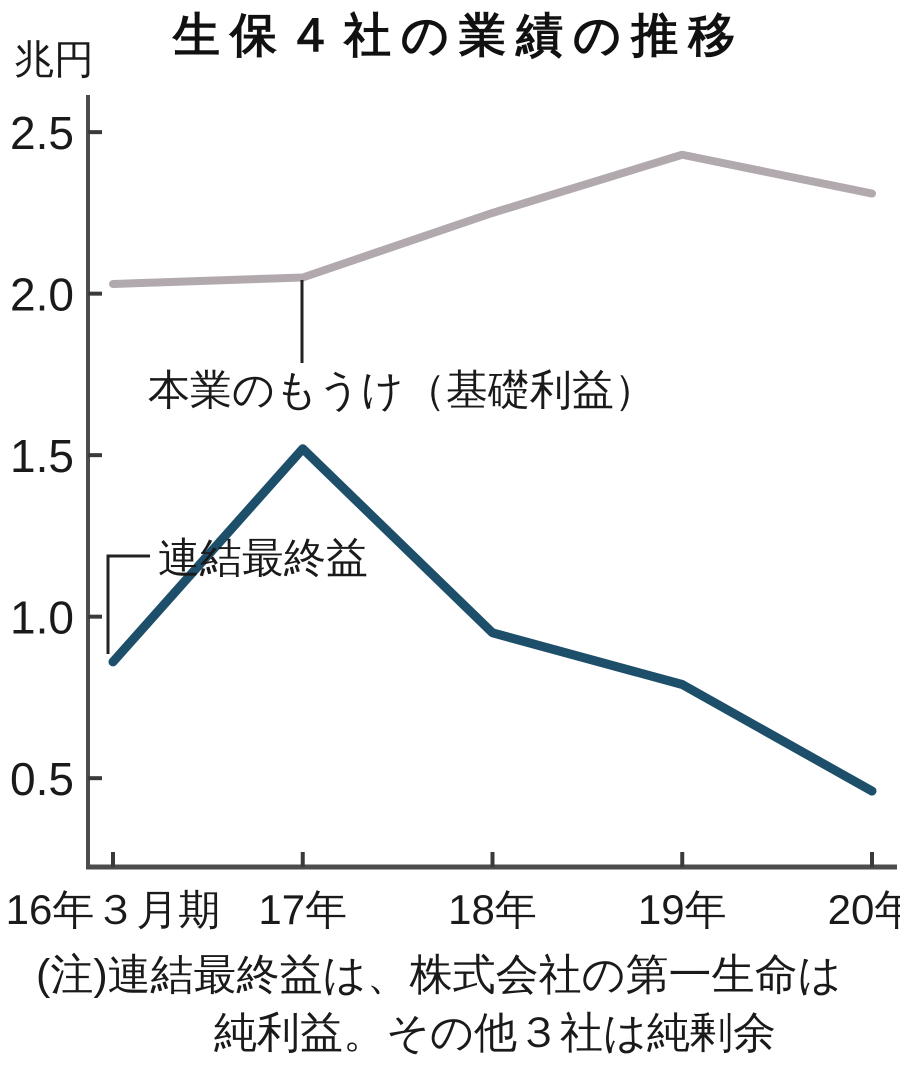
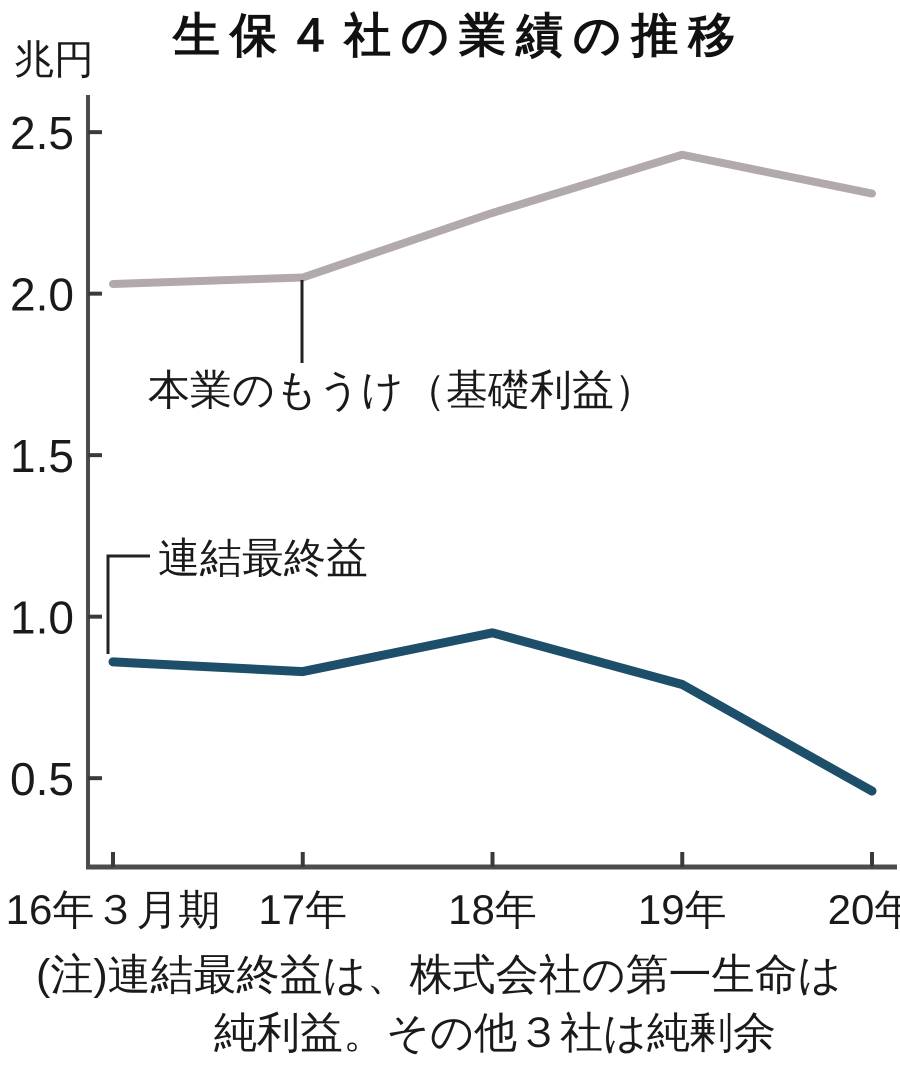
連結最終益/17年: 1.52 -> 0.83
